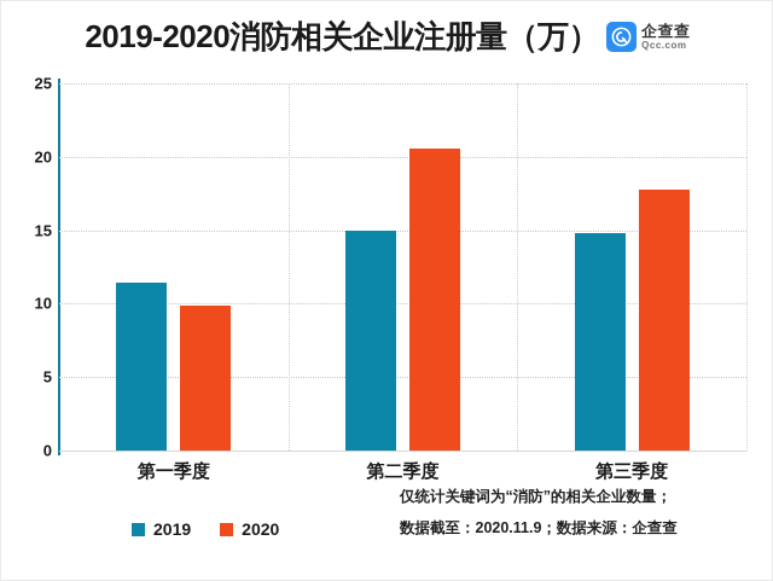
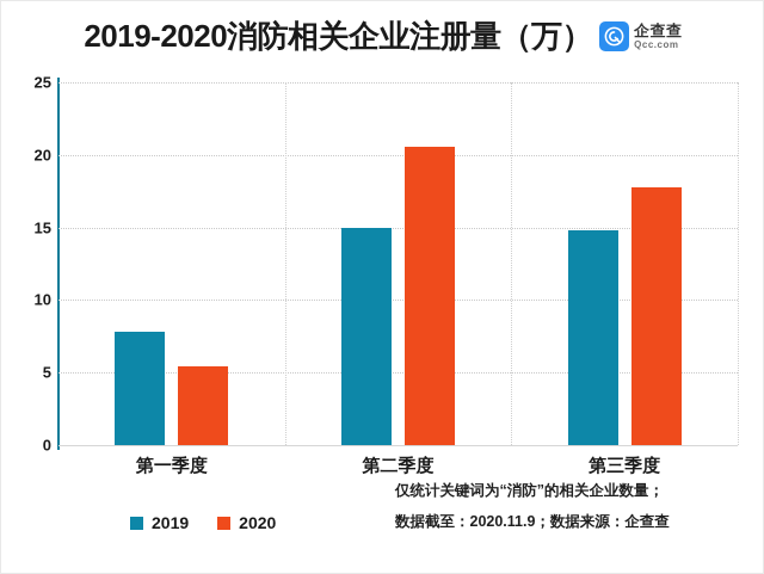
2019/第一季度: 11.4 -> 7.8
2020/第一季度: 9.9 -> 5.4
